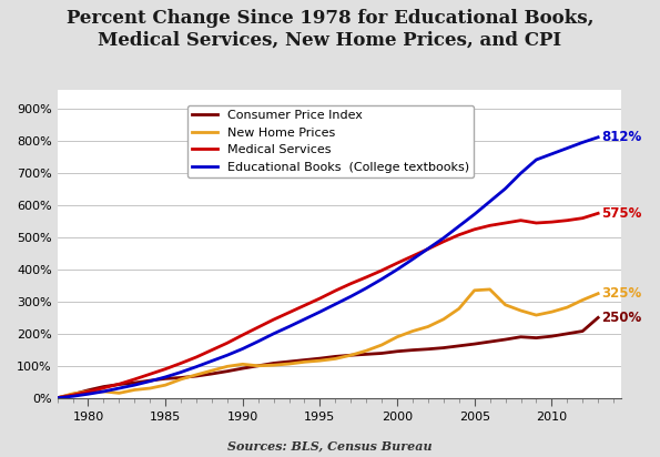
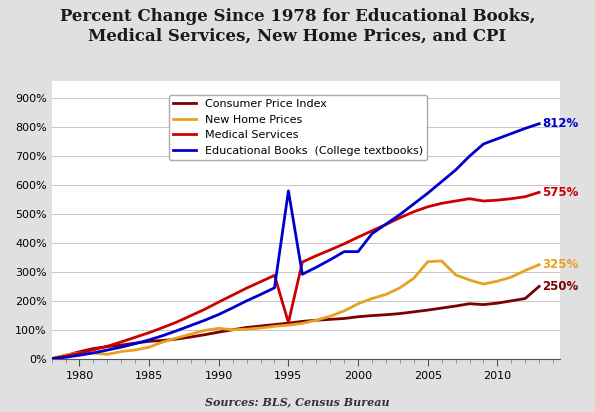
Educational Books (College textbooks)/1995: 268% -> 580%
Medical Services/1995: 310% -> 125%
Educational Books (College textbooks)/2000: 400% -> 370%
